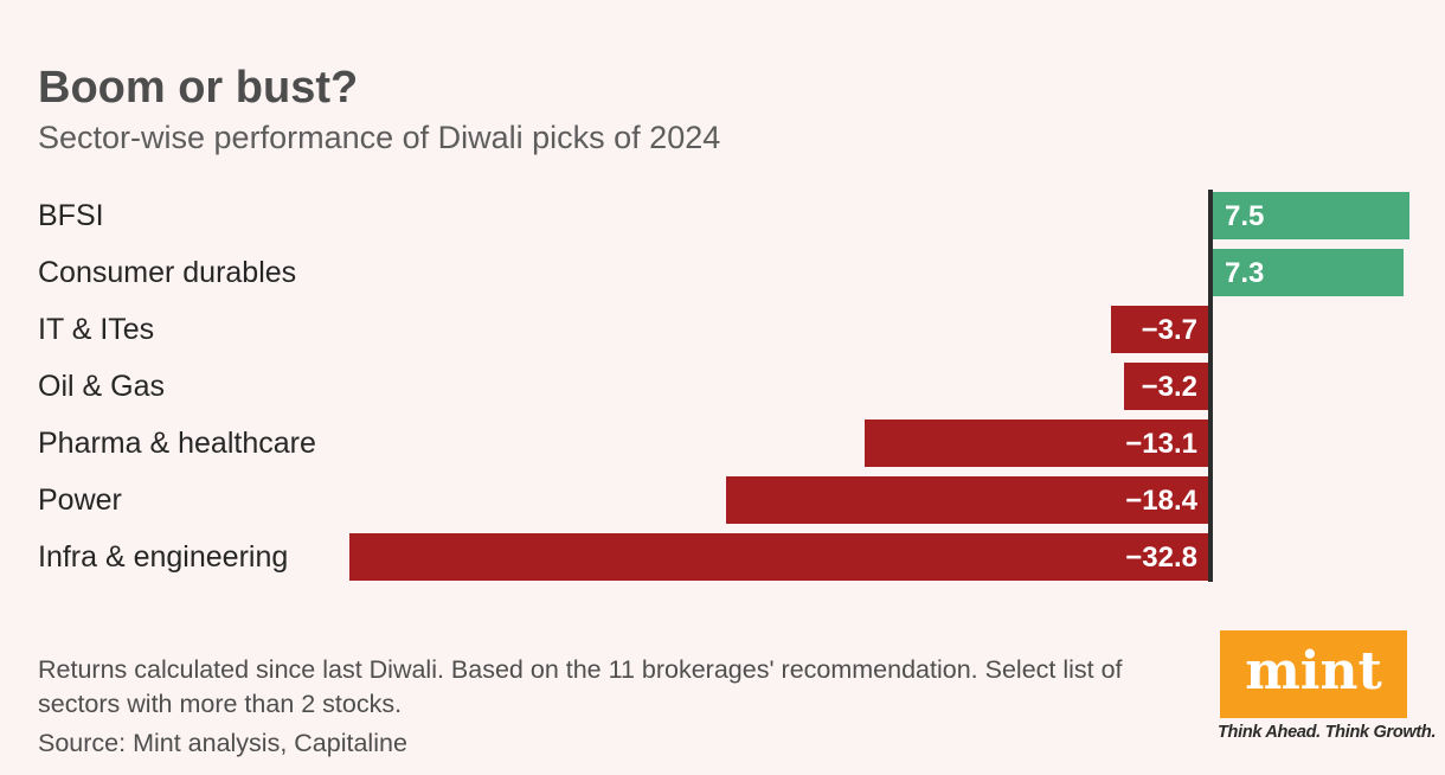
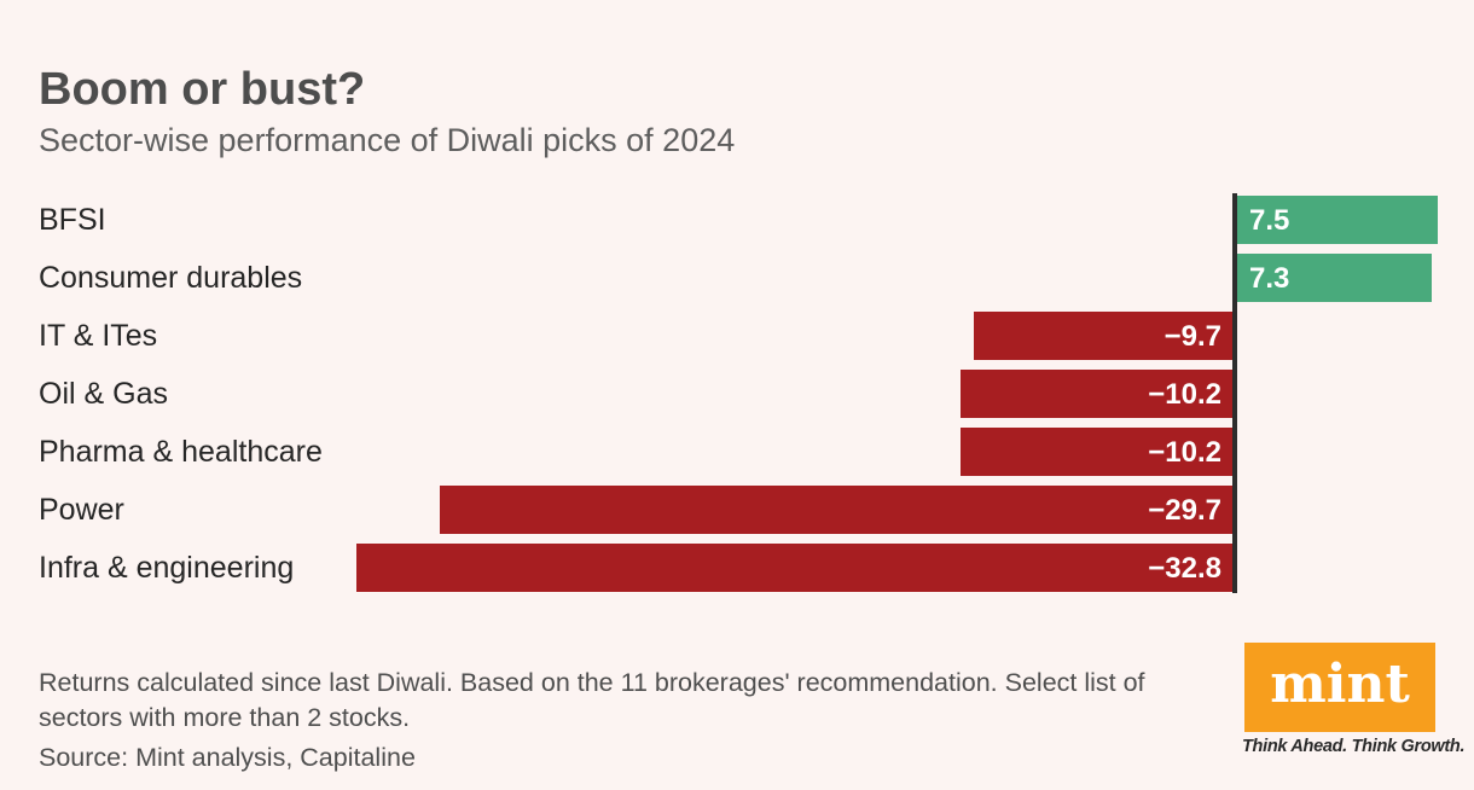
IT & ITes: −3.7 -> −9.7
Oil & Gas: −3.2 -> −10.2
Pharma & healthcare: −13.1 -> −10.2
Power: −18.4 -> −29.7
